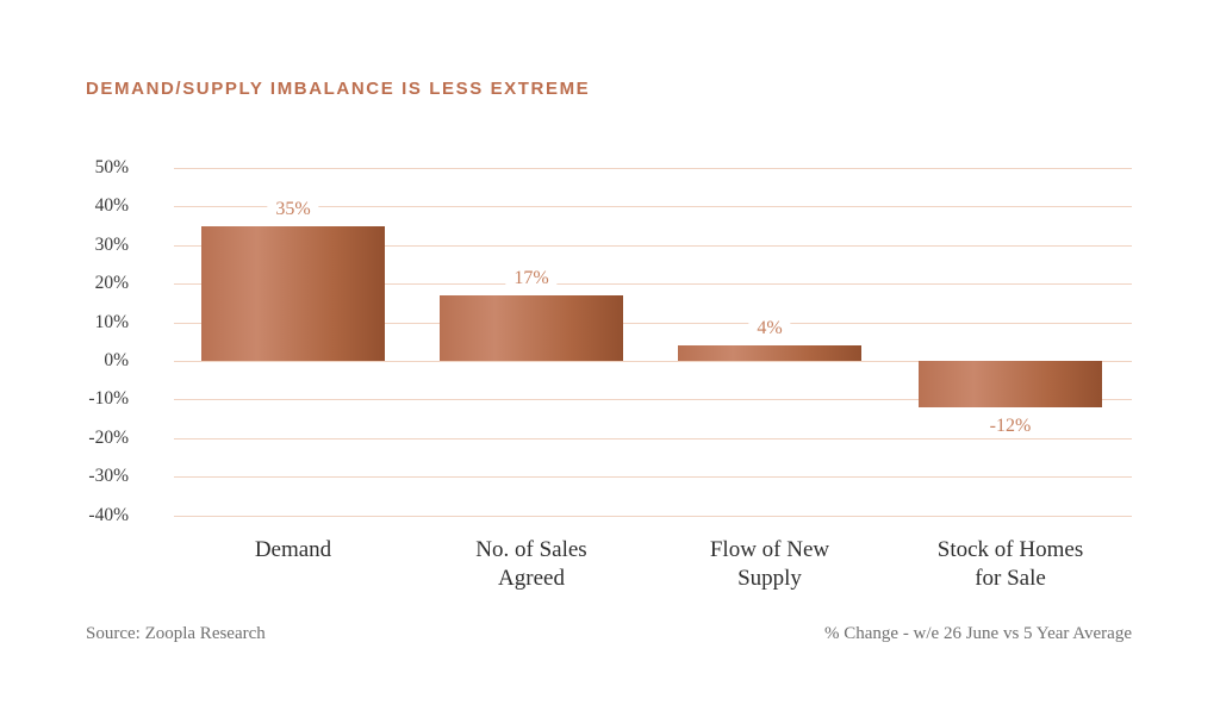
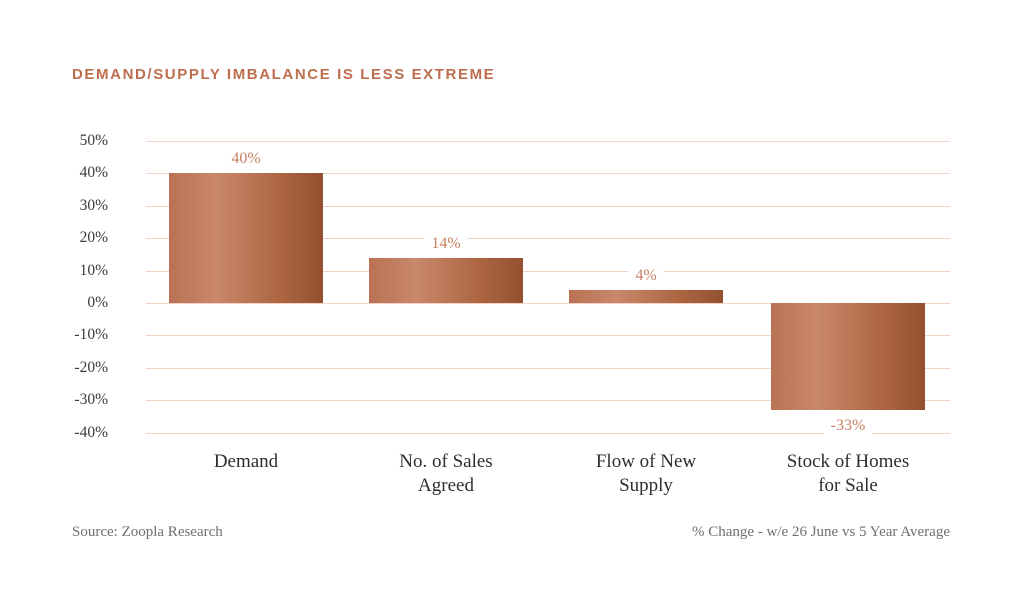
Demand: 35% -> 40%
No. of Sales Agreed: 17% -> 14%
Stock of Homes for Sale: -12% -> -33%
